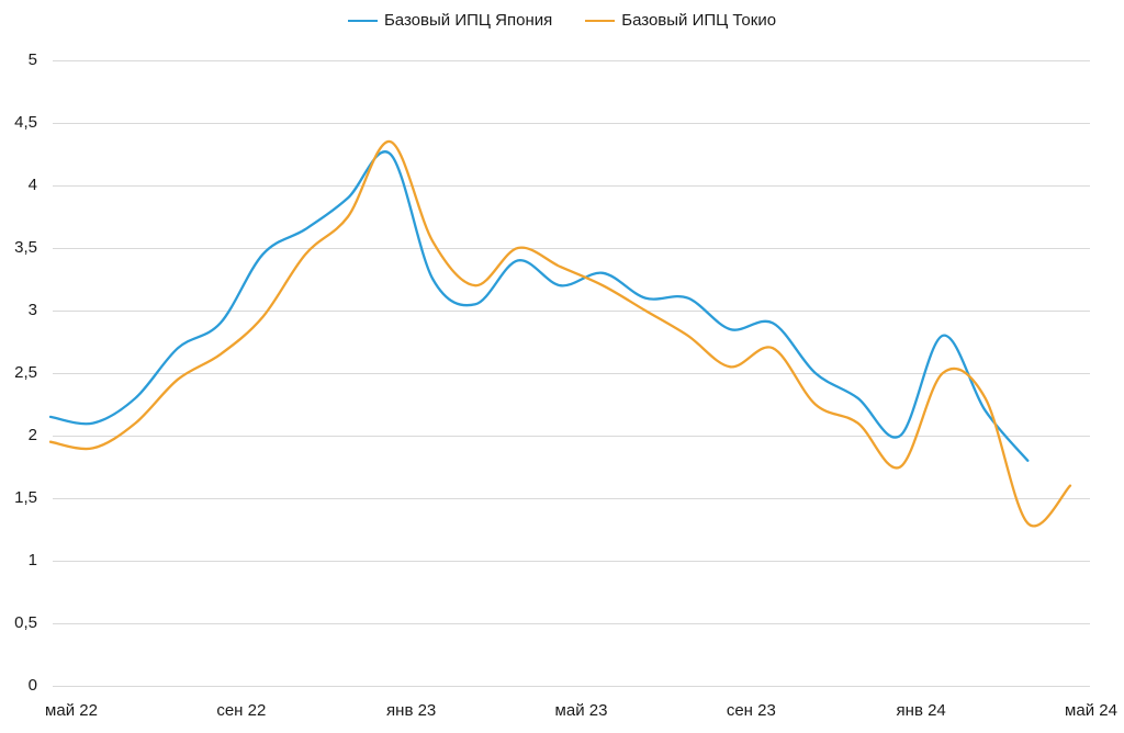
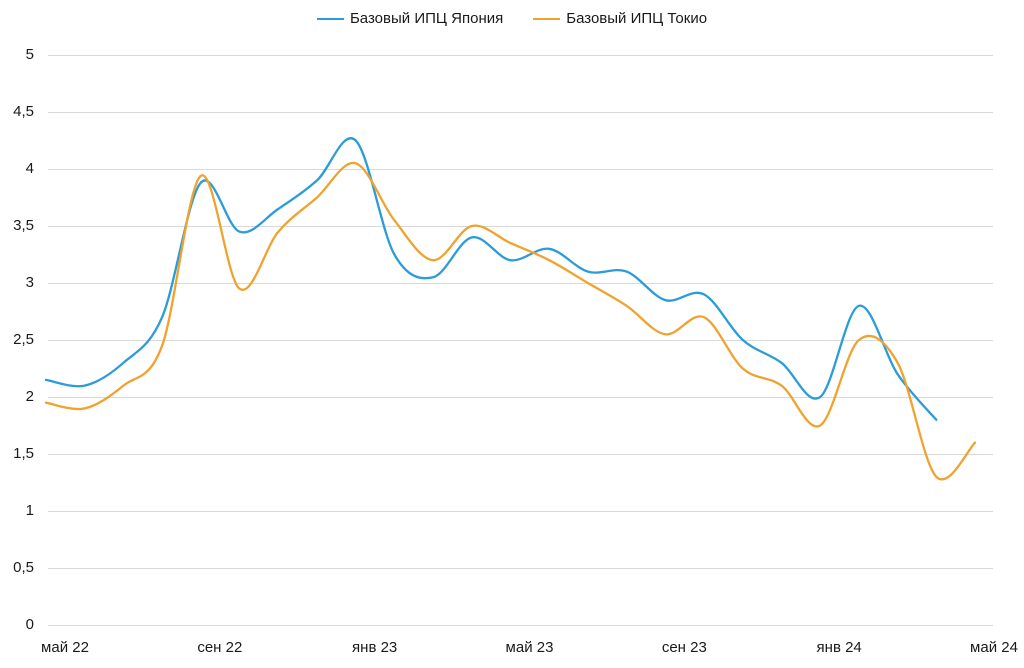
Базовый ИПЦ Япония/сен 22: 2.90 -> 3.88
Базовый ИПЦ Токио/сен 22: 2.65 -> 3.94
Базовый ИПЦ Токио/янв 23: 4.35 -> 4.05
